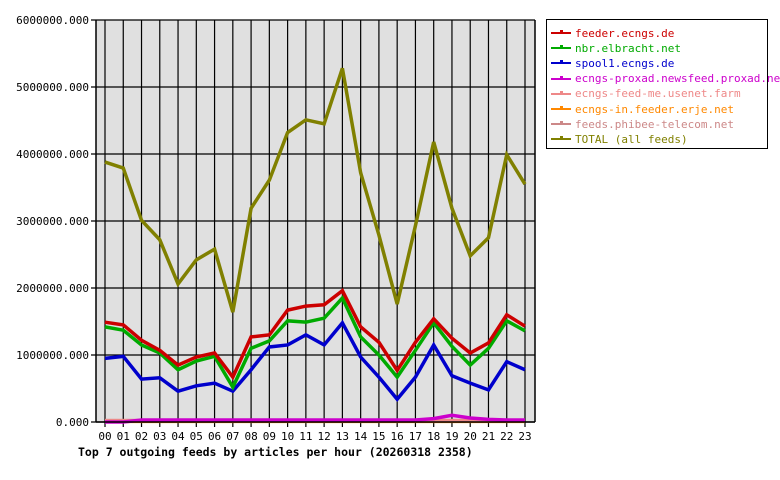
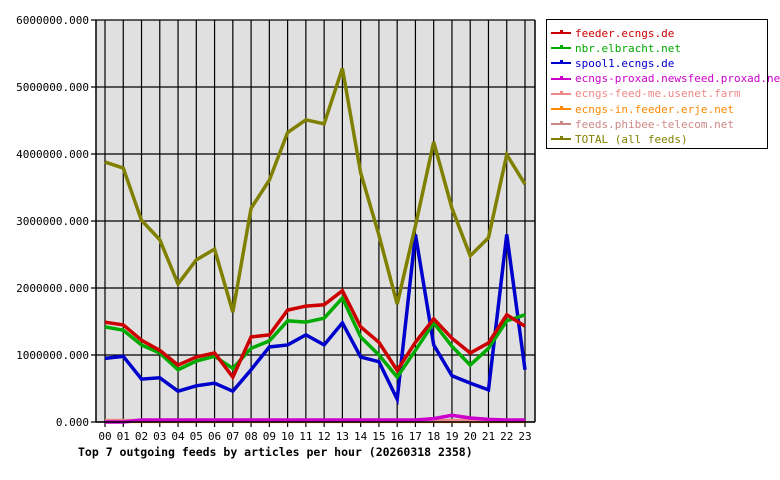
nbr.elbracht.net/07: 500000 -> 800000
spool1.ecngs.de/15: 700000 -> 900000
spool1.ecngs.de/17: 700000 -> 2800000
spool1.ecngs.de/22: 900000 -> 2800000
nbr.elbracht.net/23: 1400000 -> 1600000
